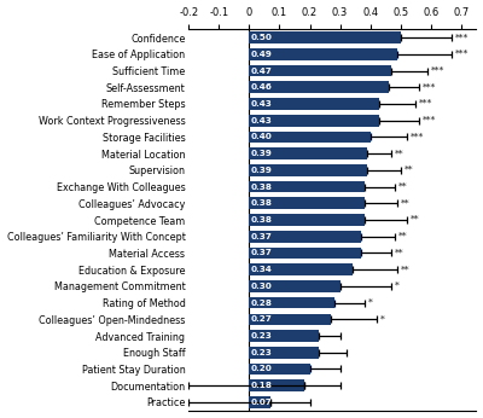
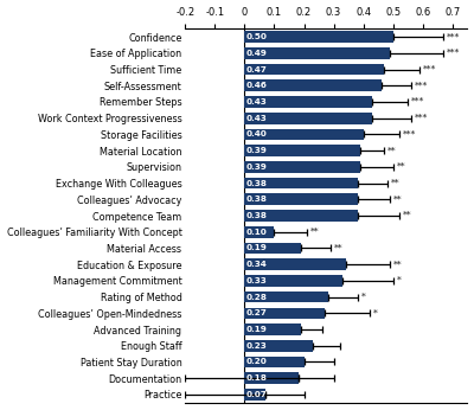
Colleagues’ Familiarity With Concept: 0.37 -> 0.10
Material Access: 0.37 -> 0.19
Management Commitment: 0.30 -> 0.33
Advanced Training: 0.23 -> 0.19
